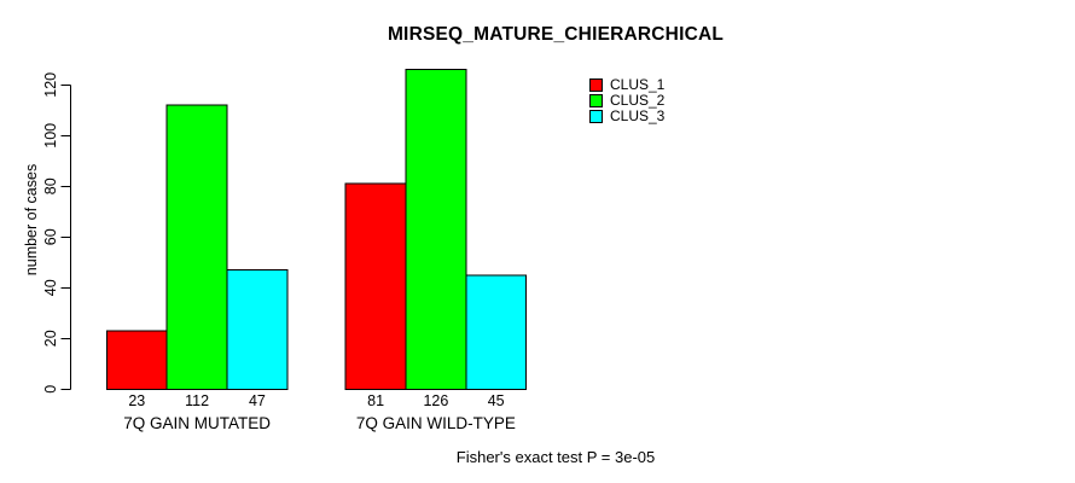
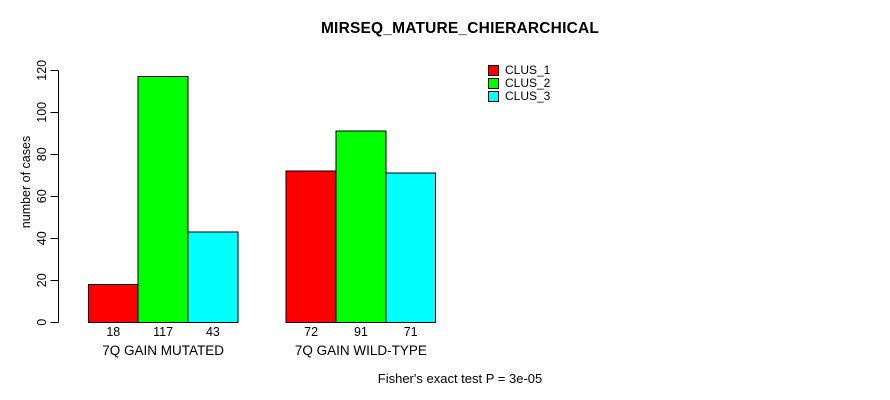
CLUS_1/7Q GAIN MUTATED: 23 -> 18
CLUS_2/7Q GAIN MUTATED: 112 -> 117
CLUS_3/7Q GAIN MUTATED: 47 -> 43
CLUS_1/7Q GAIN WILD-TYPE: 81 -> 72
CLUS_2/7Q GAIN WILD-TYPE: 126 -> 91
CLUS_3/7Q GAIN WILD-TYPE: 45 -> 71
